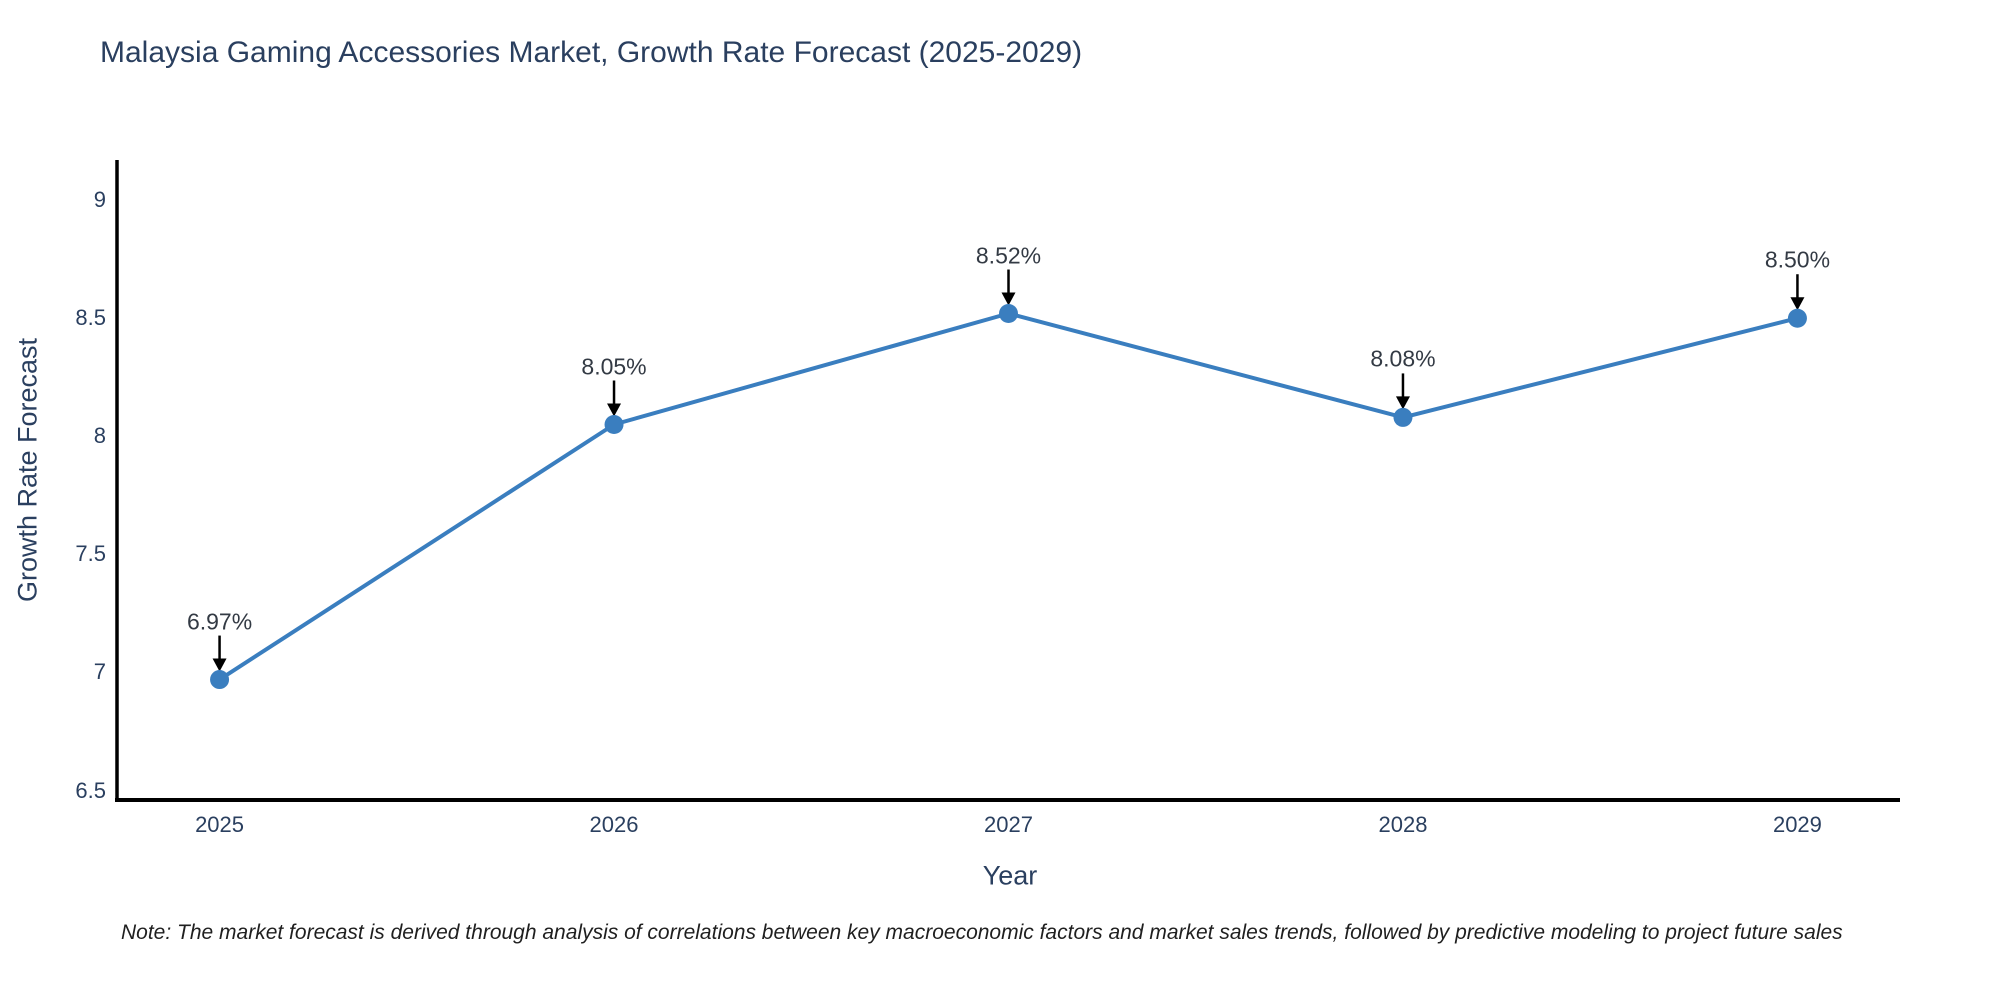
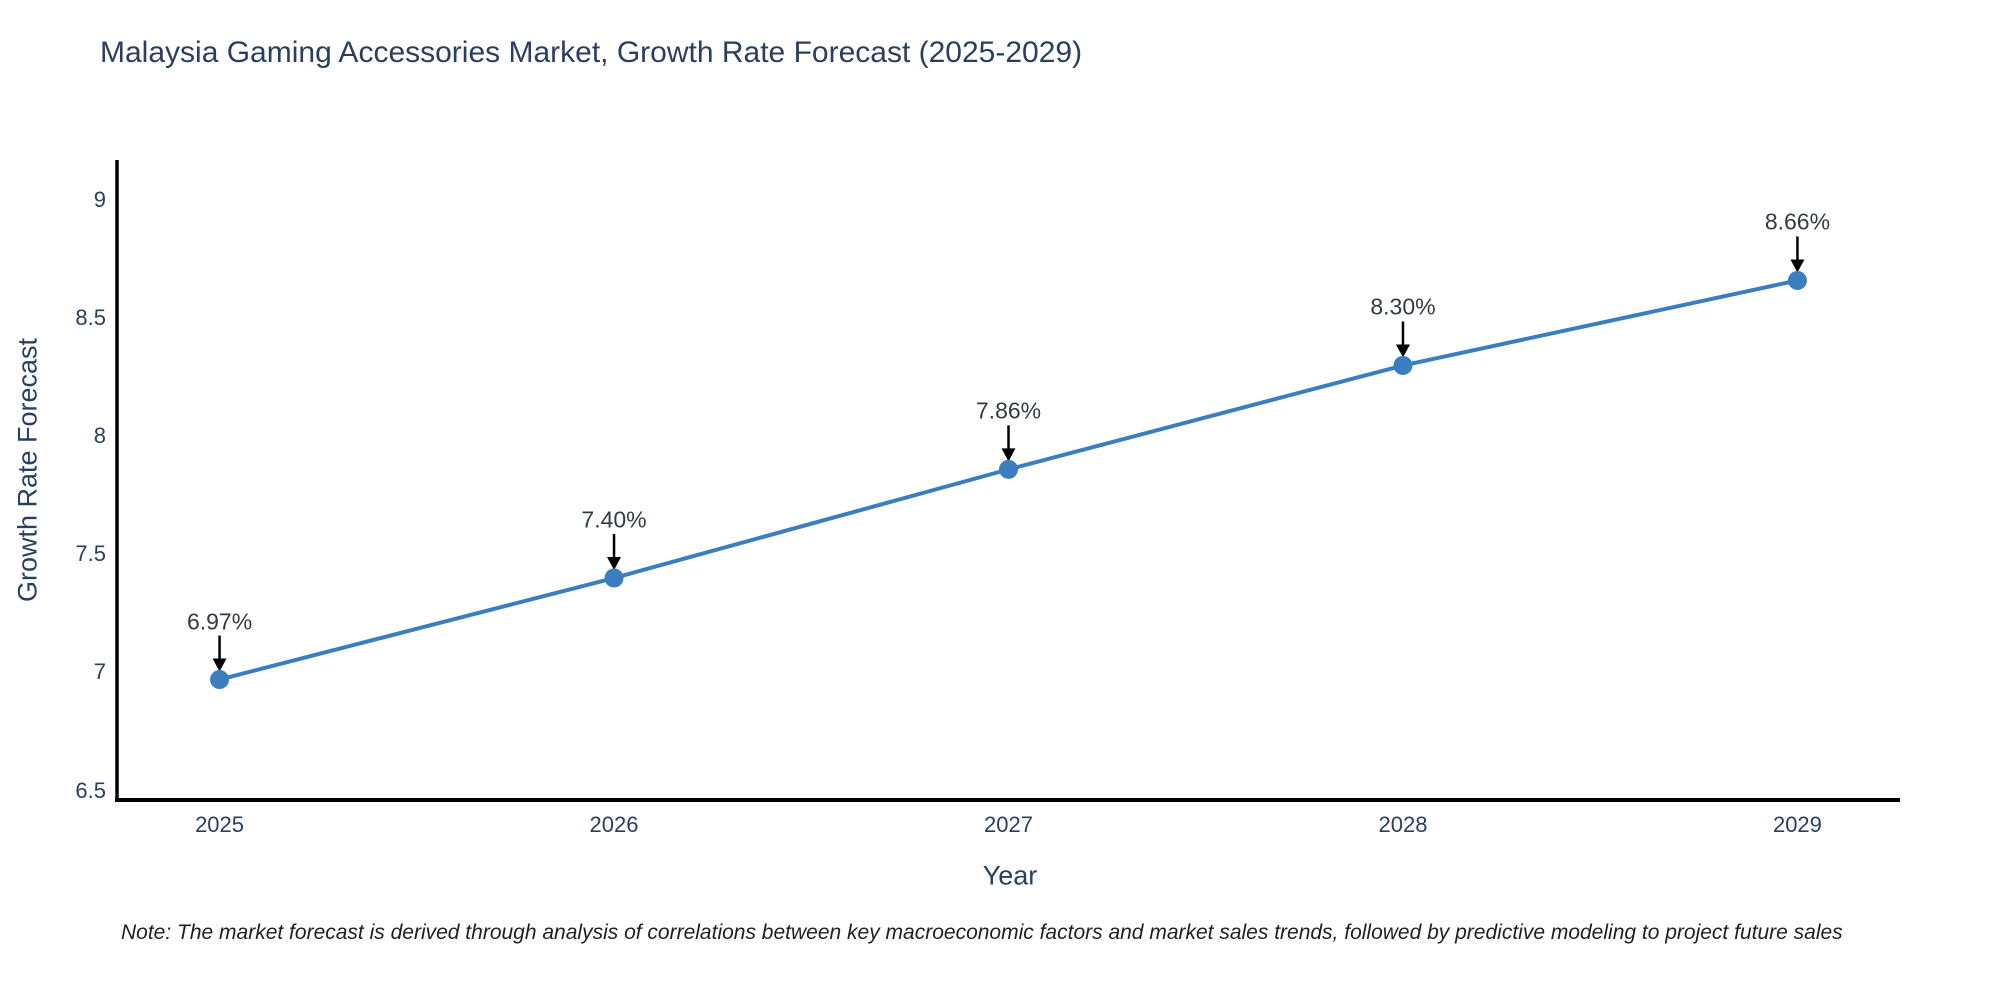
2026: 8.05% -> 7.40%
2027: 8.52% -> 7.86%
2028: 8.08% -> 8.30%
2029: 8.50% -> 8.66%
